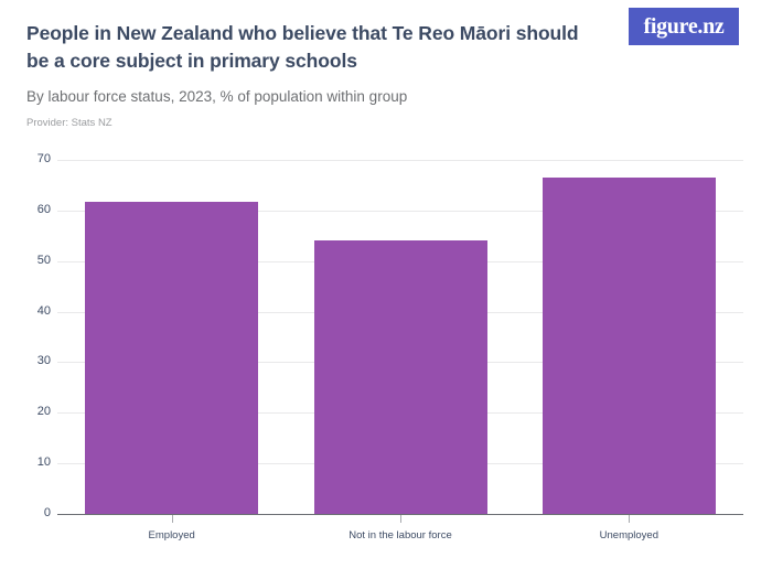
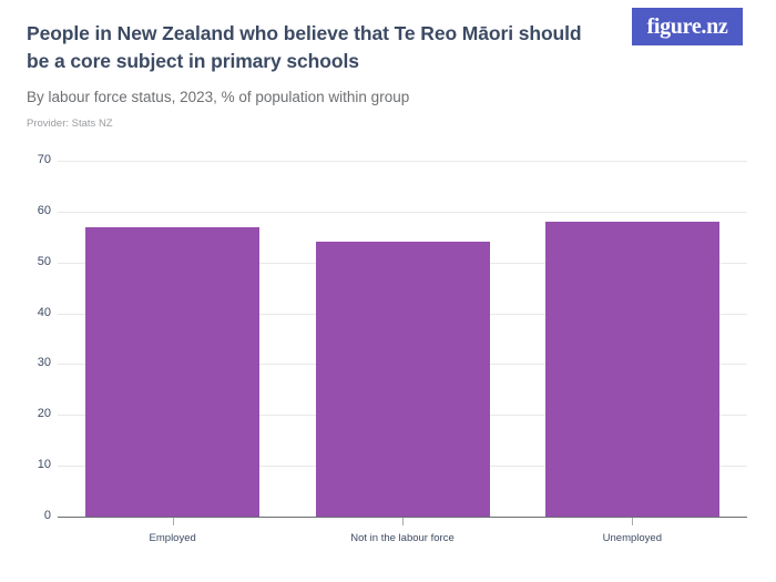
Employed: 62 -> 57
Unemployed: 66 -> 58
